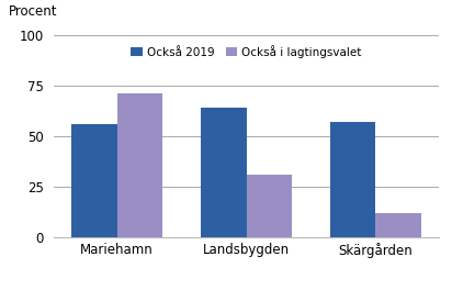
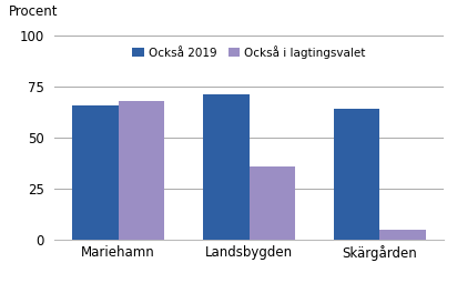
Också 2019/Mariehamn: 56 -> 66
Också i lagtingsvalet/Mariehamn: 71 -> 68
Också 2019/Landsbygden: 64 -> 71
Också i lagtingsvalet/Landsbygden: 31 -> 36
Också 2019/Skärgården: 57 -> 64
Också i lagtingsvalet/Skärgården: 12 -> 5
